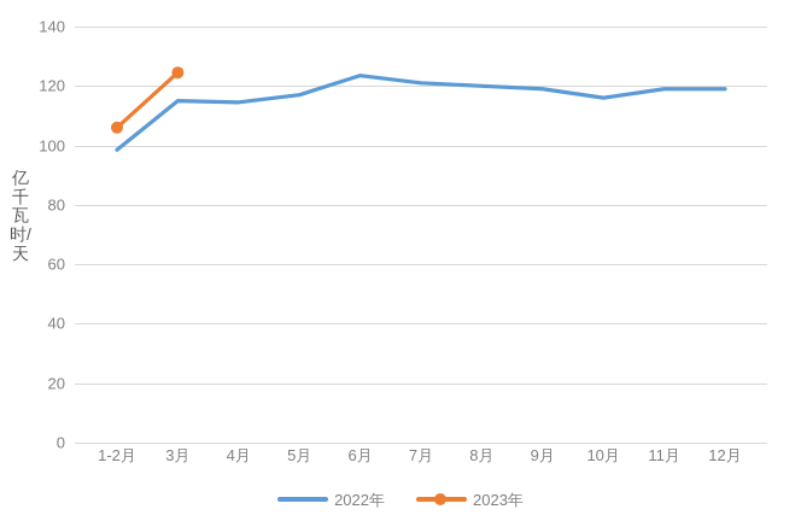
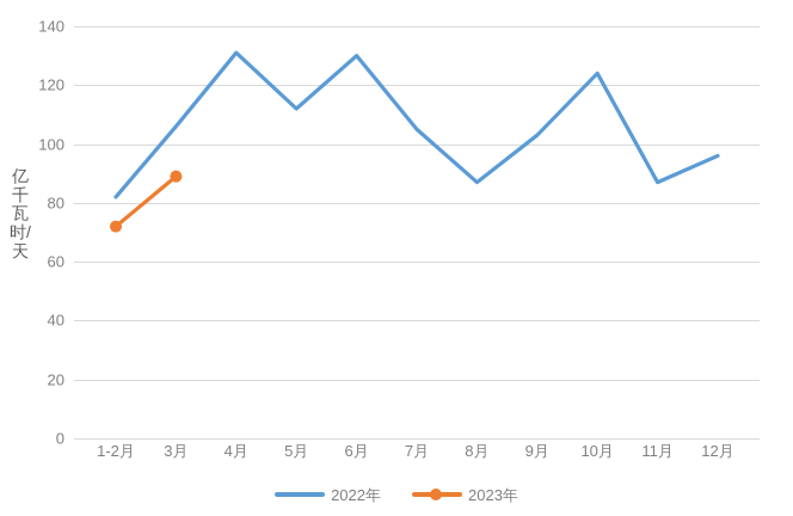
2022年/1-2月: 98 -> 82
2023年/1-2月: 106 -> 72
2022年/3月: 115 -> 106
2023年/3月: 124 -> 89
2022年/4月: 114 -> 131
2022年/5月: 117 -> 112
2022年/6月: 124 -> 130
2022年/7月: 121 -> 105
2022年/8月: 120 -> 87
2022年/9月: 119 -> 103
2022年/10月: 116 -> 124
2022年/11月: 119 -> 87
2022年/12月: 119 -> 96
